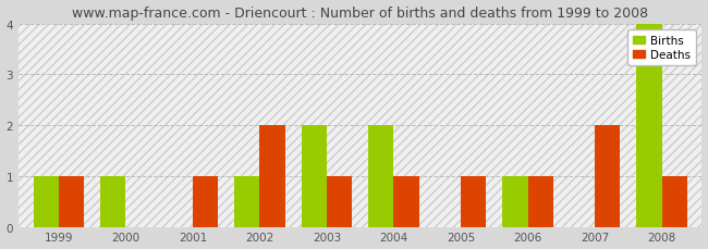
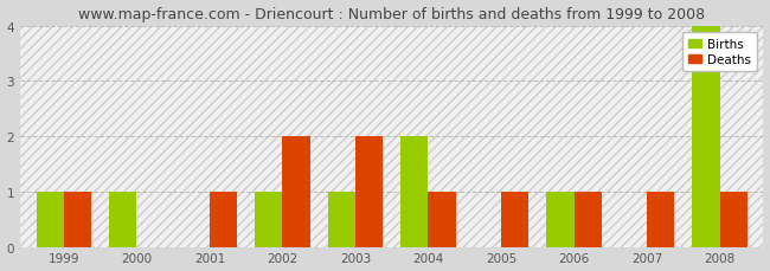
Births/2003: 2 -> 1
Deaths/2003: 1 -> 2
Deaths/2007: 2 -> 1
